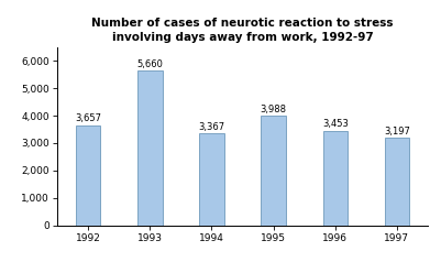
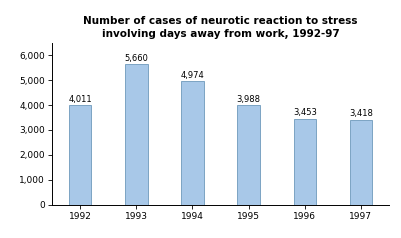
1992: 3,657 -> 4,011
1994: 3,367 -> 4,974
1997: 3,197 -> 3,418
